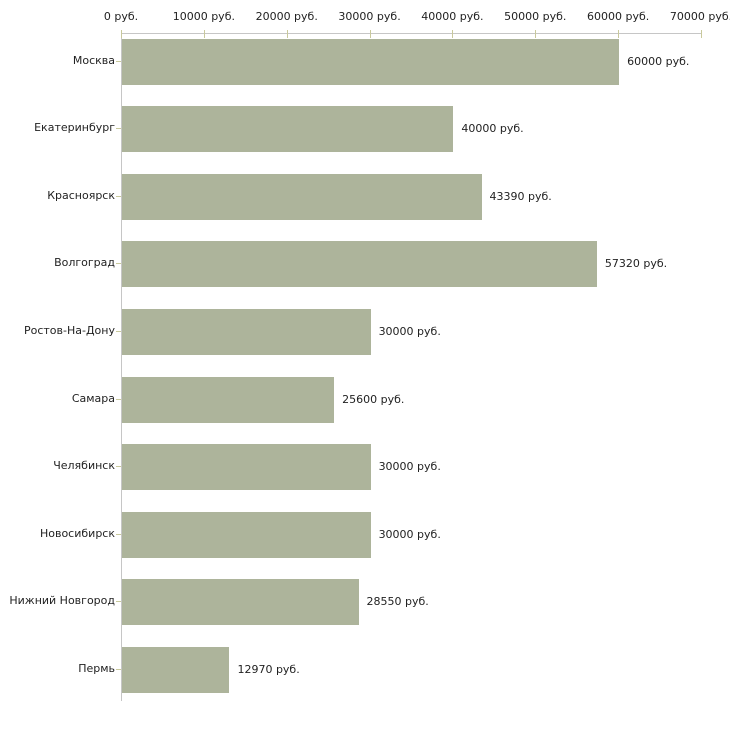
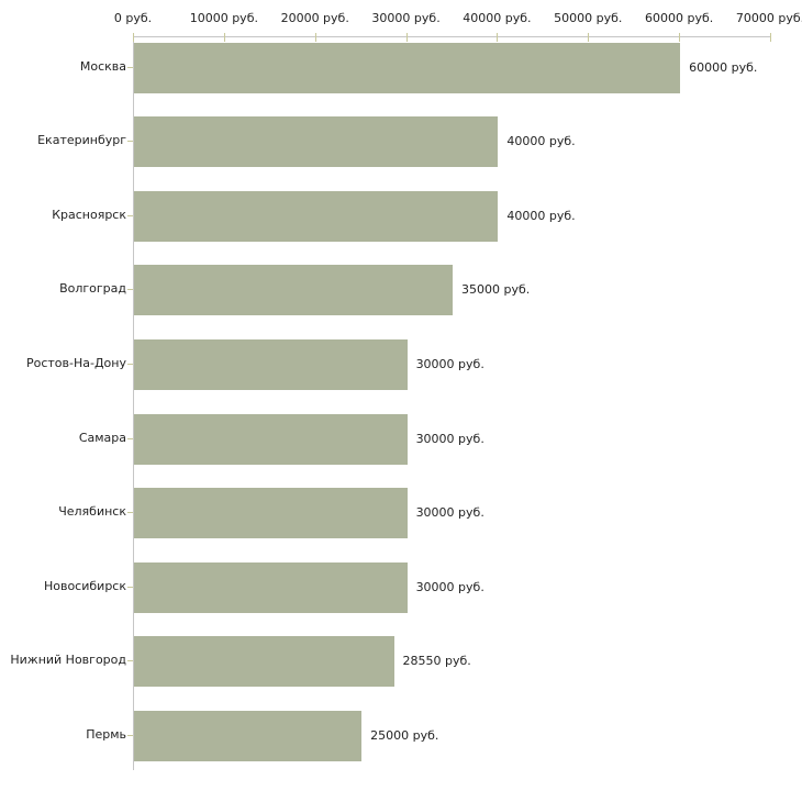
Красноярск: 43390 -> 40000
Волгоград: 57320 -> 35000
Самара: 25600 -> 30000
Пермь: 12970 -> 25000
